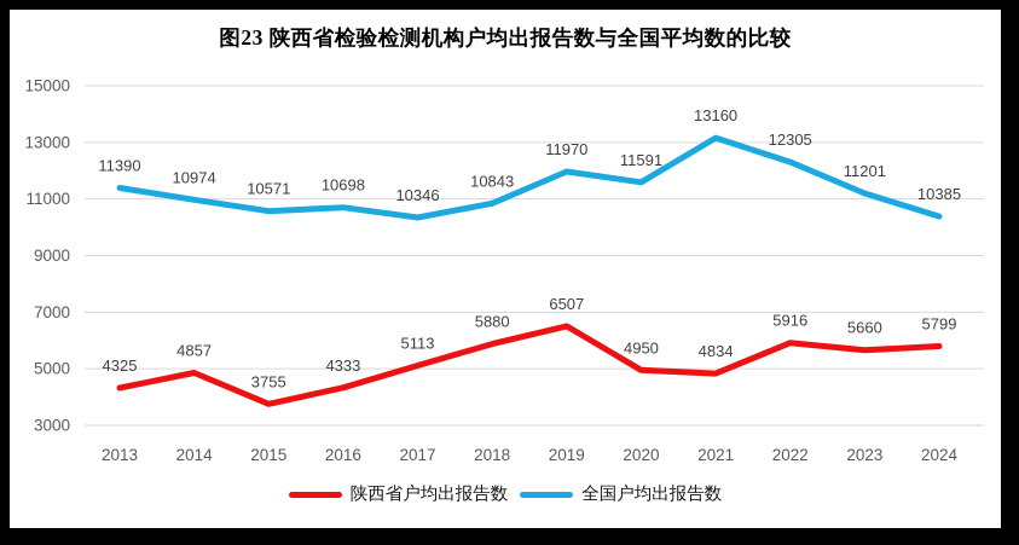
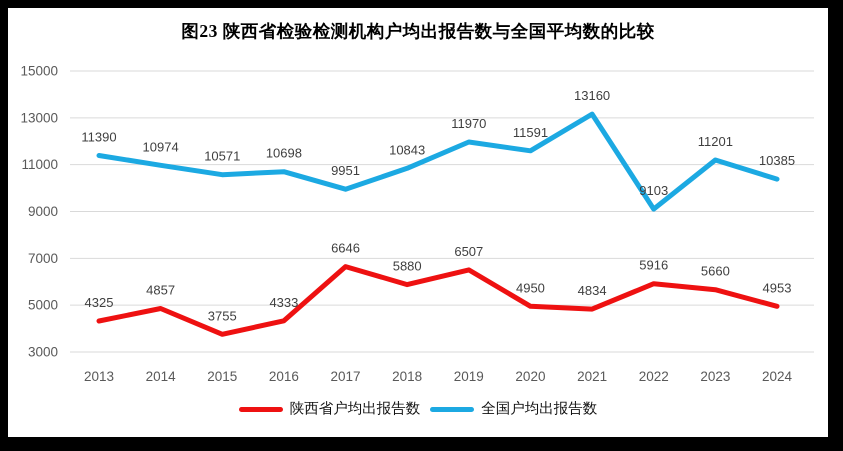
陕西省户均出报告数/2017: 5113 -> 6646
全国户均出报告数/2017: 10346 -> 9951
全国户均出报告数/2022: 12305 -> 9103
陕西省户均出报告数/2024: 5799 -> 4953
